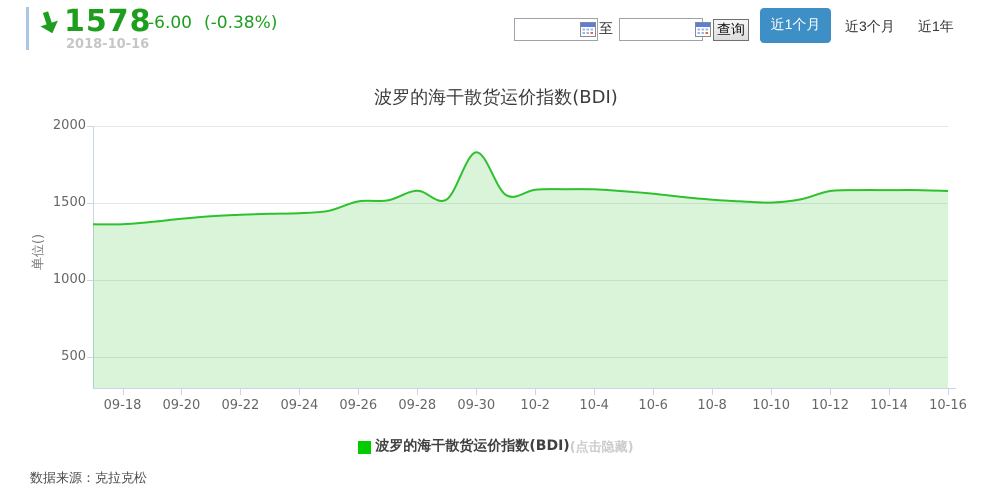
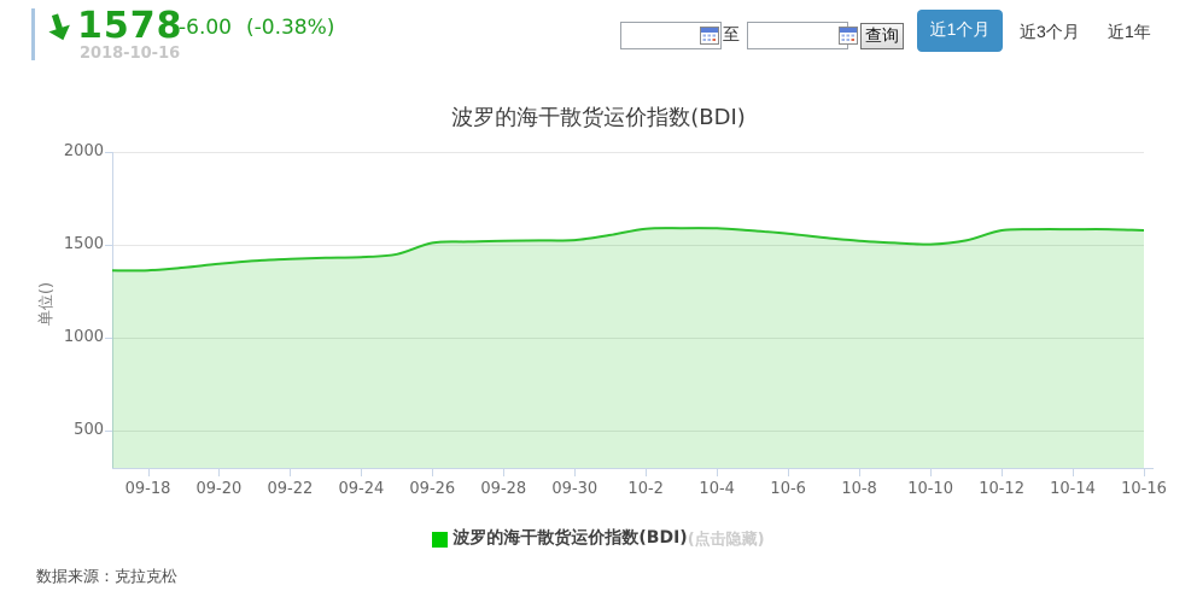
09-28: 1580 -> 1520
09-30: 1830 -> 1530
